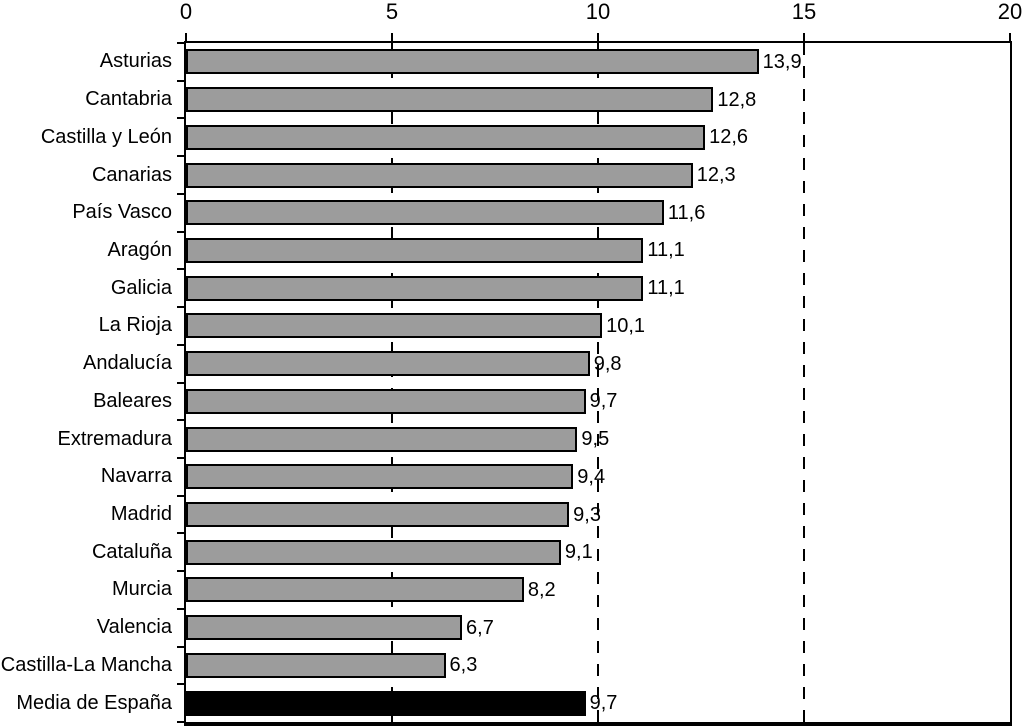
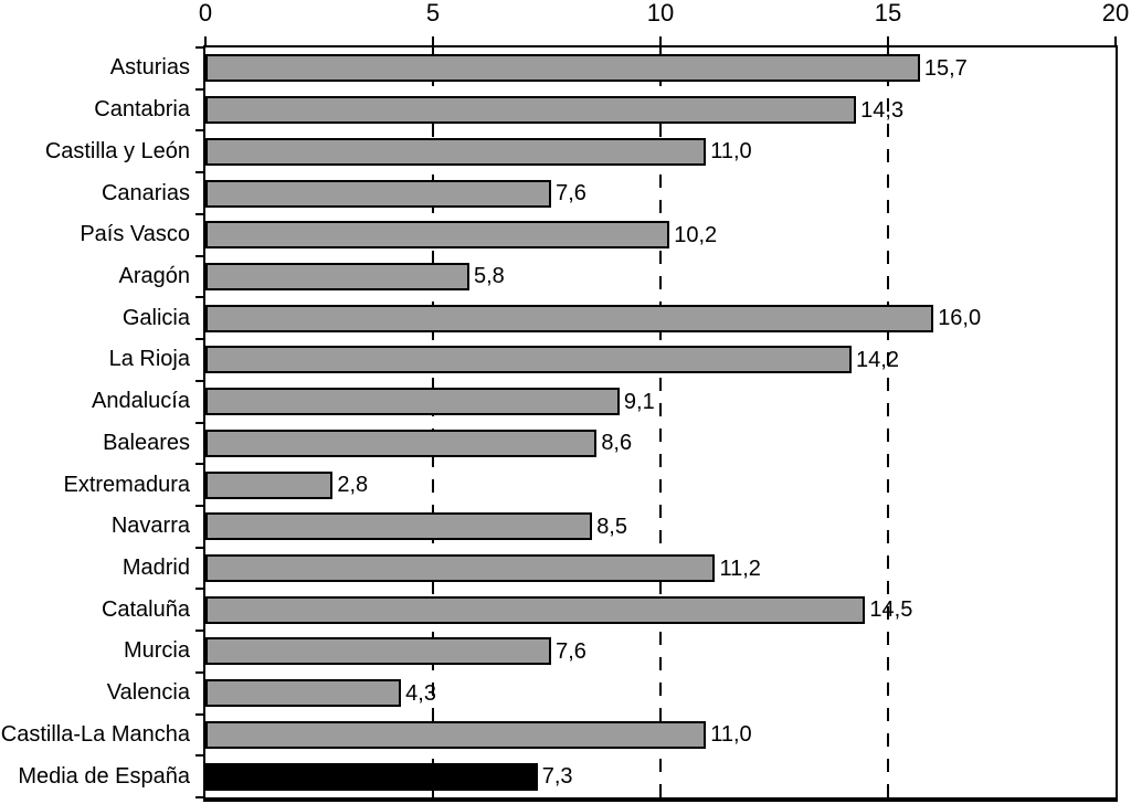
Asturias: 13,9 -> 15,7
Cantabria: 12,8 -> 14,3
Castilla y León: 12,6 -> 11,0
Canarias: 12,3 -> 7,6
País Vasco: 11,6 -> 10,2
Aragón: 11,1 -> 5,8
Galicia: 11,1 -> 16,0
La Rioja: 10,1 -> 14,2
Andalucía: 9,8 -> 9,1
Baleares: 9,7 -> 8,6
Extremadura: 9,5 -> 2,8
Navarra: 9,4 -> 8,5
Madrid: 9,3 -> 11,2
Cataluña: 9,1 -> 14,5
Murcia: 8,2 -> 7,6
Valencia: 6,7 -> 4,3
Castilla-La Mancha: 6,3 -> 11,0
Media de España: 9,7 -> 7,3
